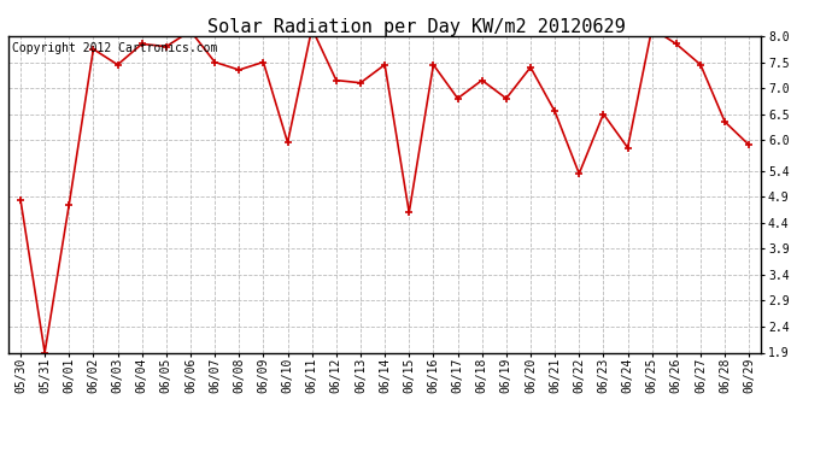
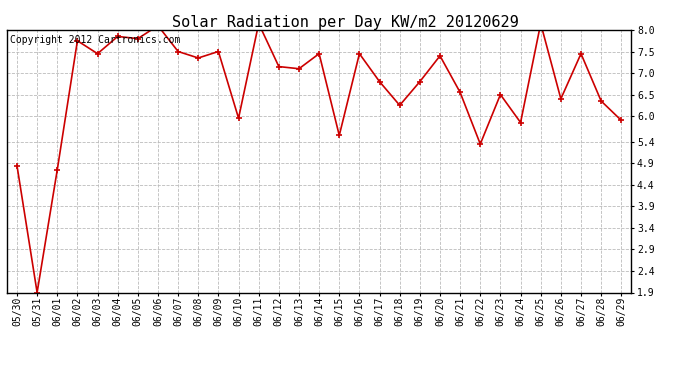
06/15: 4.60 -> 5.55
06/18: 7.15 -> 6.25
06/26: 7.85 -> 6.40
